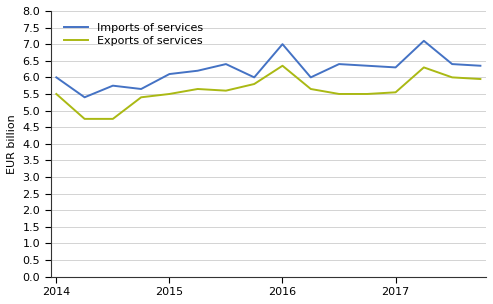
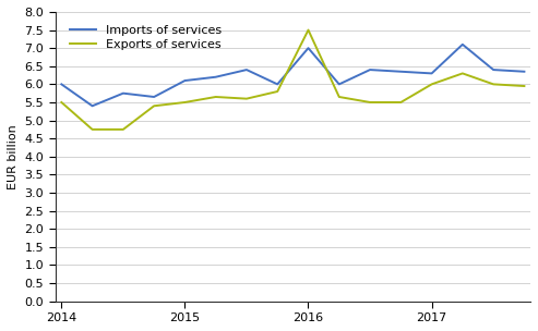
Exports of services/2016: 6.35 -> 7.50
Exports of services/2017: 5.55 -> 6.00
